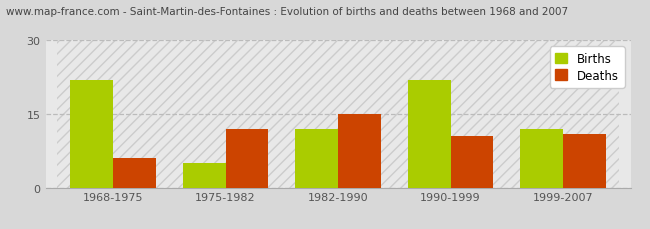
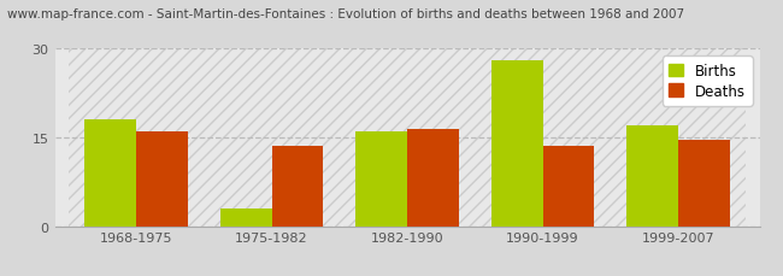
Births/1968-1975: 22 -> 18
Deaths/1968-1975: 6.0 -> 16.0
Births/1975-1982: 5 -> 3
Deaths/1975-1982: 12.0 -> 13.5
Births/1982-1990: 12 -> 16
Deaths/1982-1990: 15.0 -> 16.5
Births/1990-1999: 22 -> 28
Deaths/1990-1999: 10.5 -> 13.5
Births/1999-2007: 12 -> 17
Deaths/1999-2007: 11.0 -> 14.5
